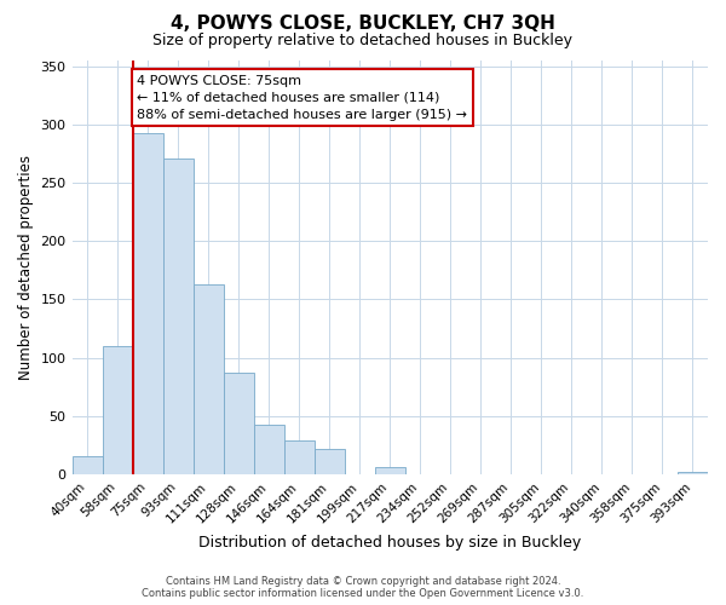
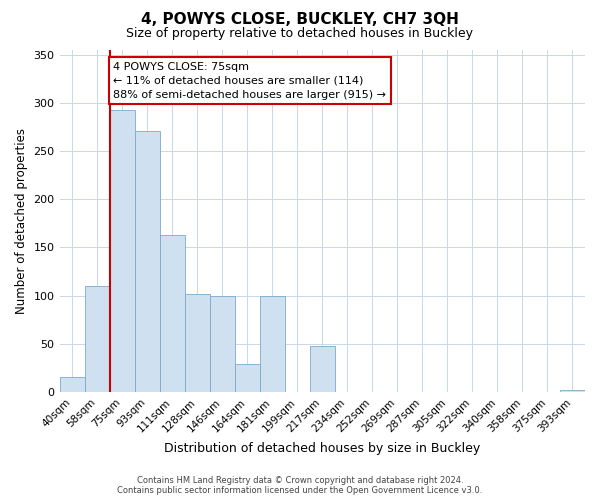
128sqm: 87 -> 102
146sqm: 42 -> 100
181sqm: 22 -> 100
217sqm: 6 -> 48
